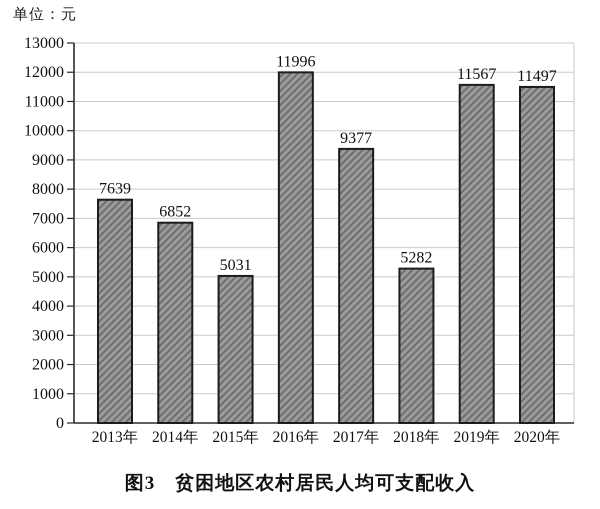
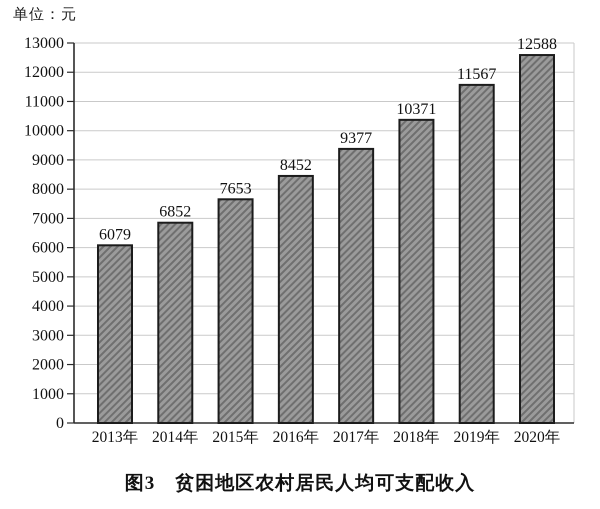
2013年: 7639 -> 6079
2015年: 5031 -> 7653
2016年: 11996 -> 8452
2018年: 5282 -> 10371
2020年: 11497 -> 12588
